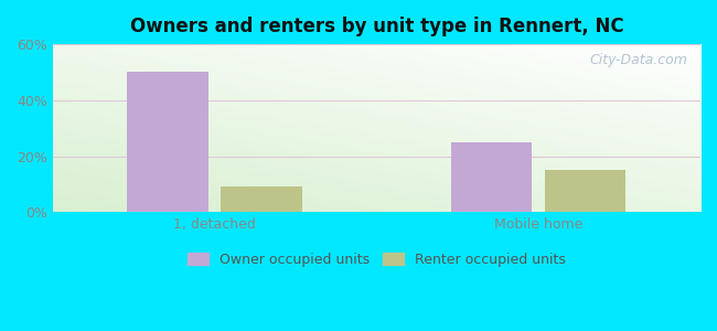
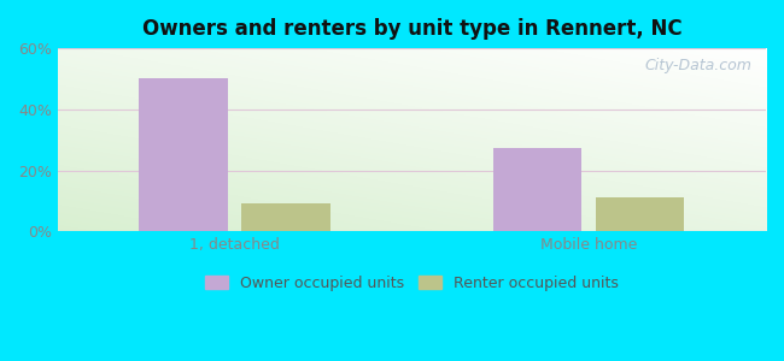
Owner occupied units/Mobile home: 25.0% -> 27.5%
Renter occupied units/Mobile home: 15% -> 11%
